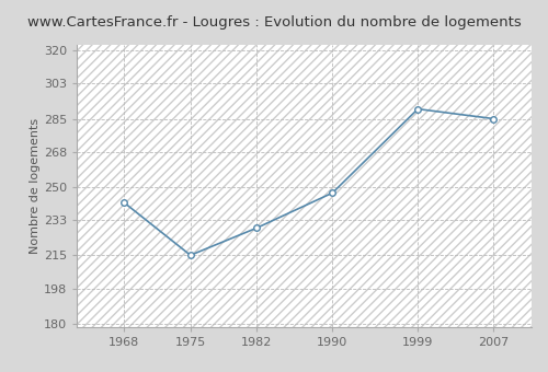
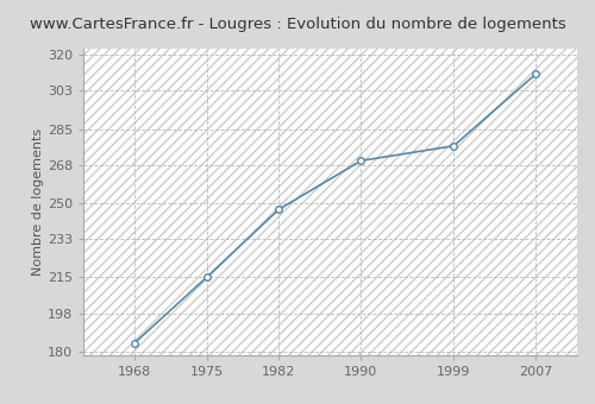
1968: 242 -> 184
1982: 229 -> 247
1990: 247 -> 270
1999: 290 -> 277
2007: 285 -> 311
